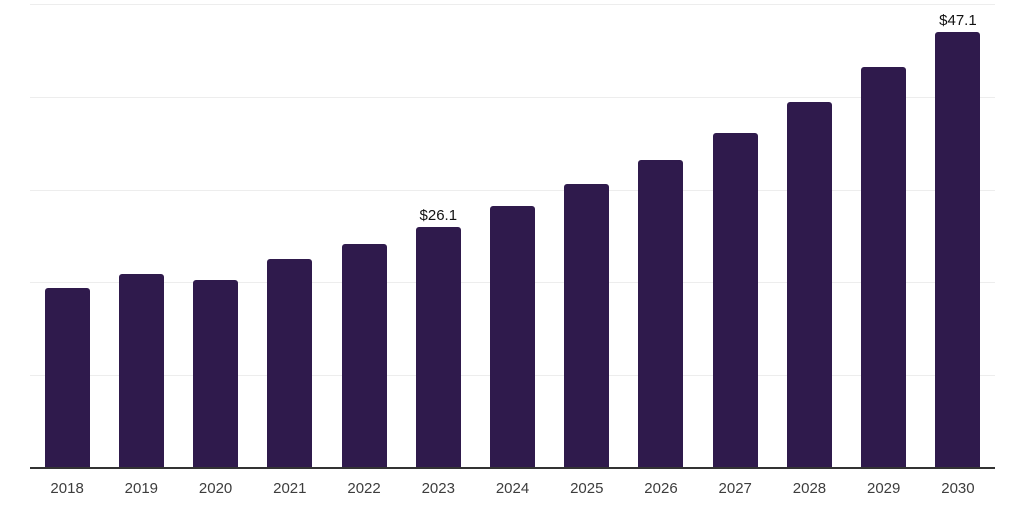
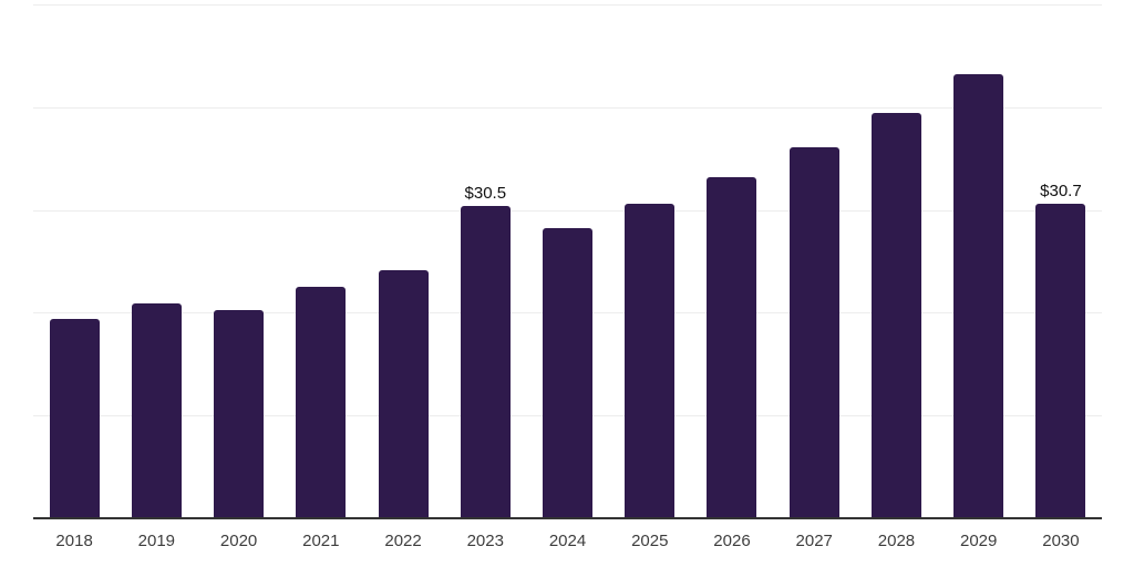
2023: $26.1 -> $30.5
2030: $47.1 -> $30.7
